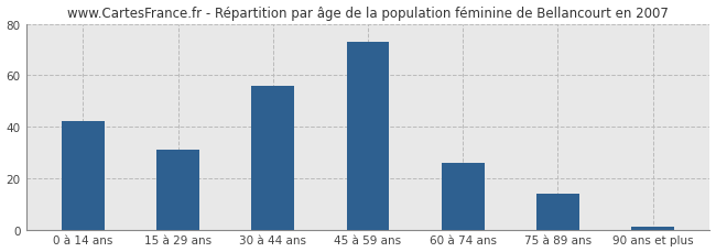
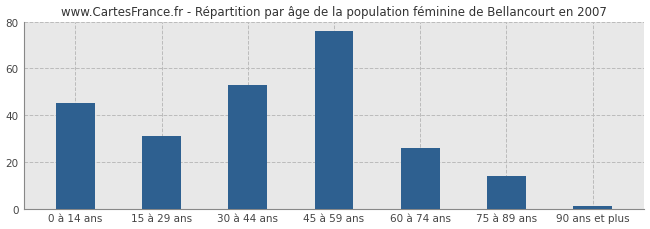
0 à 14 ans: 42 -> 45
30 à 44 ans: 56 -> 53
45 à 59 ans: 73 -> 76
